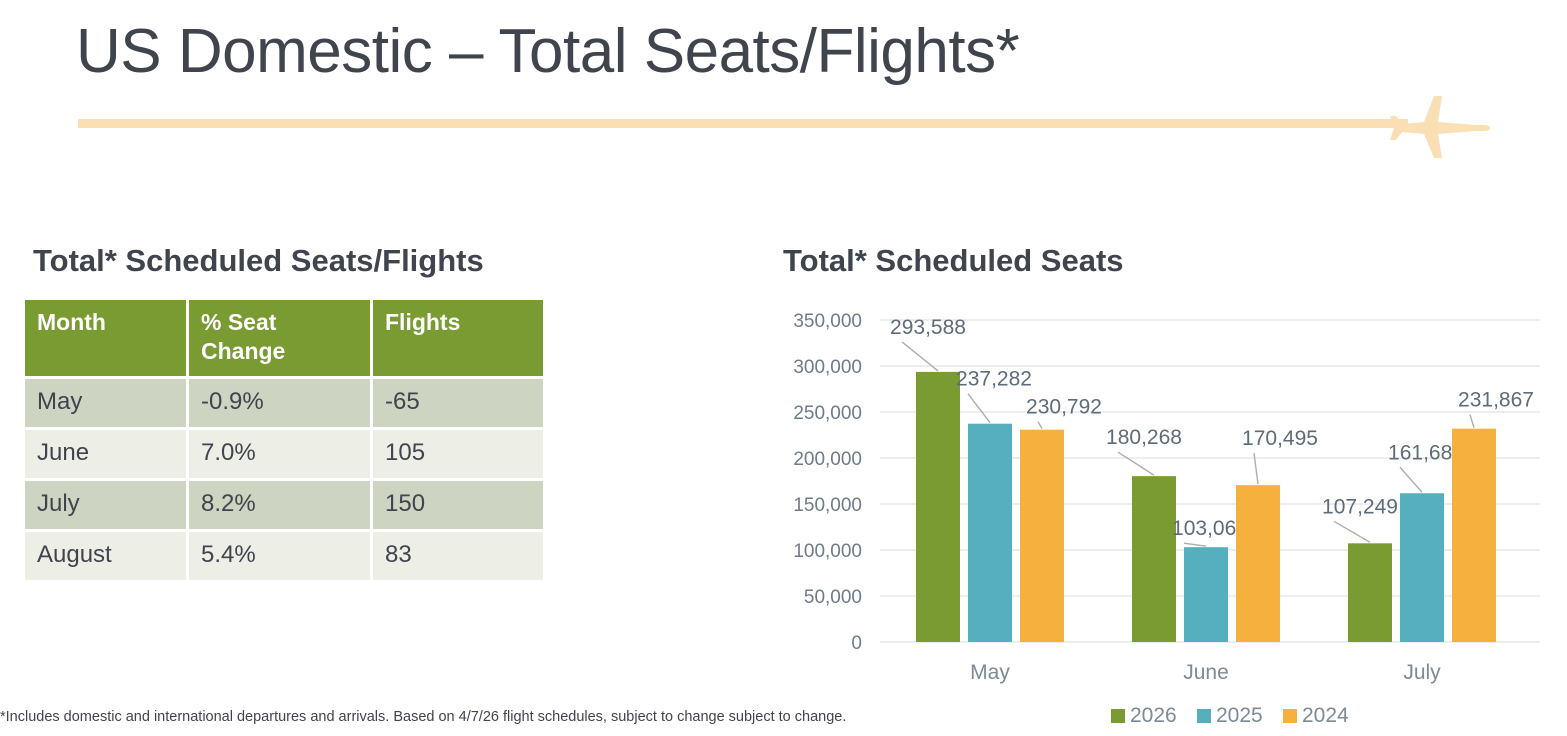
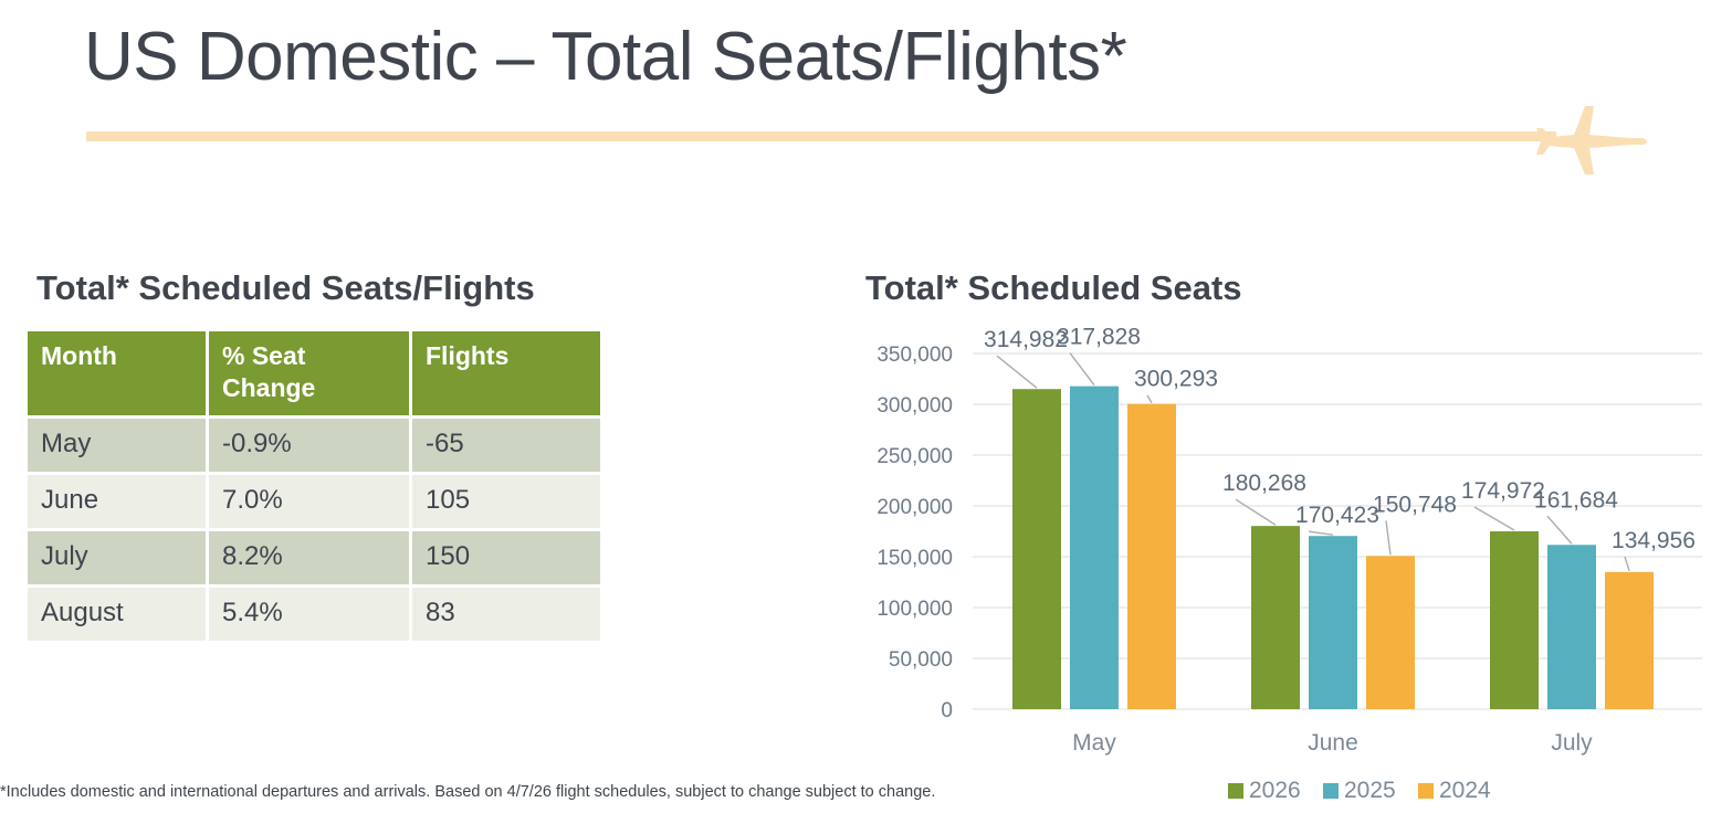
2026/May: 293,588 -> 314,982
2025/May: 237,282 -> 317,828
2024/May: 230,792 -> 300,293
2025/June: 103,060 -> 170,423
2024/June: 170,495 -> 150,748
2026/July: 107,249 -> 174,972
2024/July: 231,867 -> 134,956
